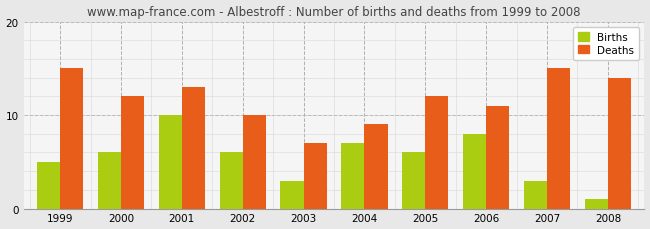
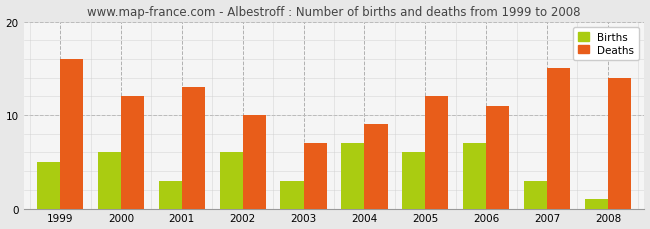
Deaths/1999: 15 -> 16
Births/2001: 10 -> 3
Births/2006: 8 -> 7
